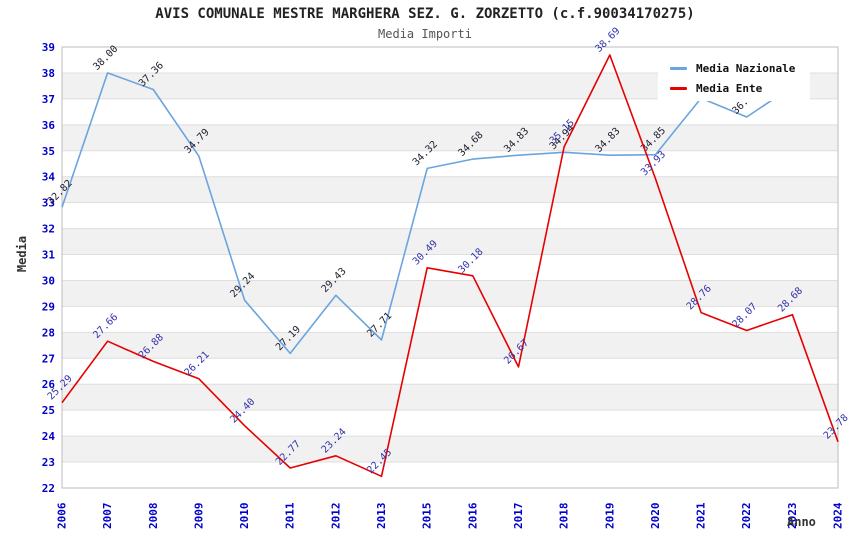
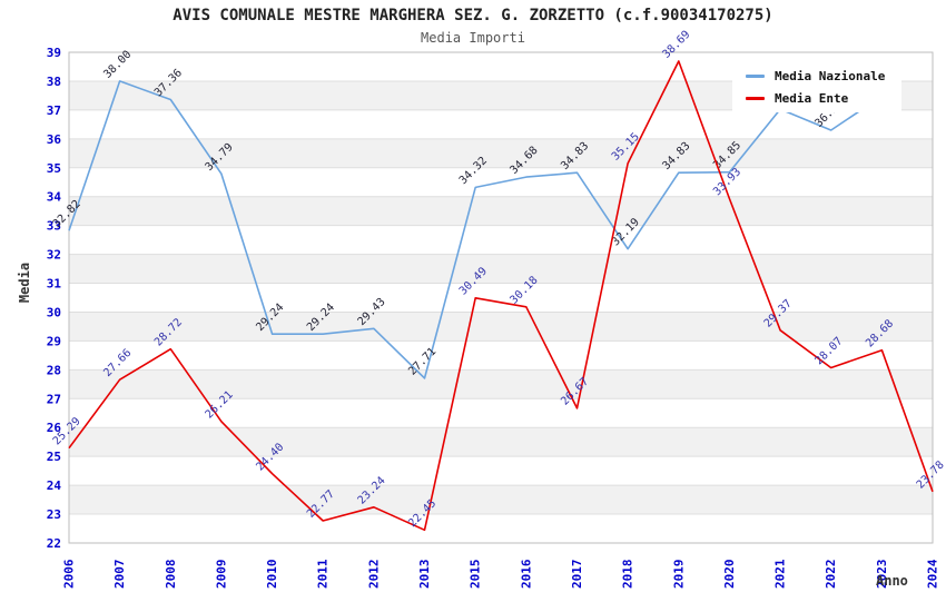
Media Ente/2008: 26.88 -> 28.72
Media Nazionale/2011: 27.19 -> 29.24
Media Nazionale/2018: 34.94 -> 32.19
Media Ente/2021: 28.76 -> 29.37
